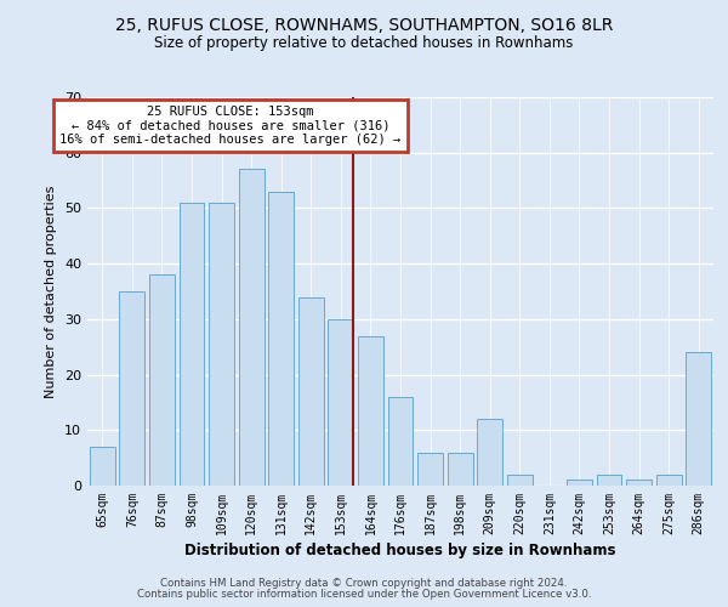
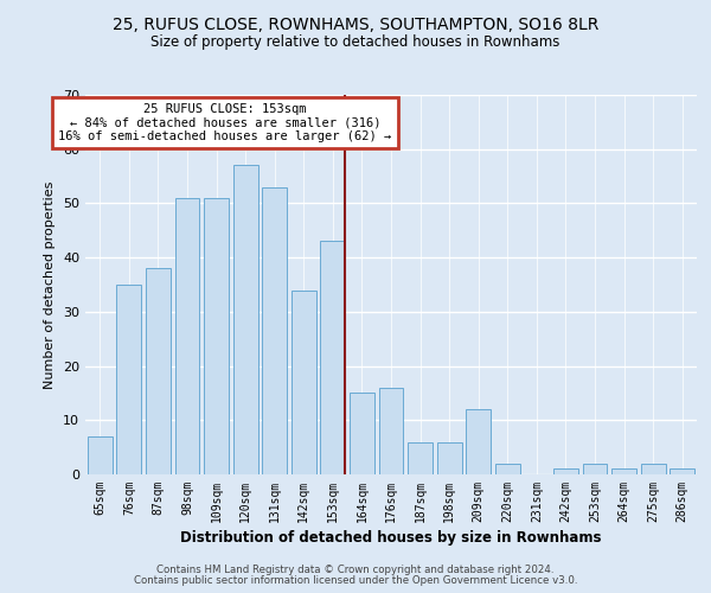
153sqm: 30 -> 43
164sqm: 27 -> 15
286sqm: 24 -> 1
